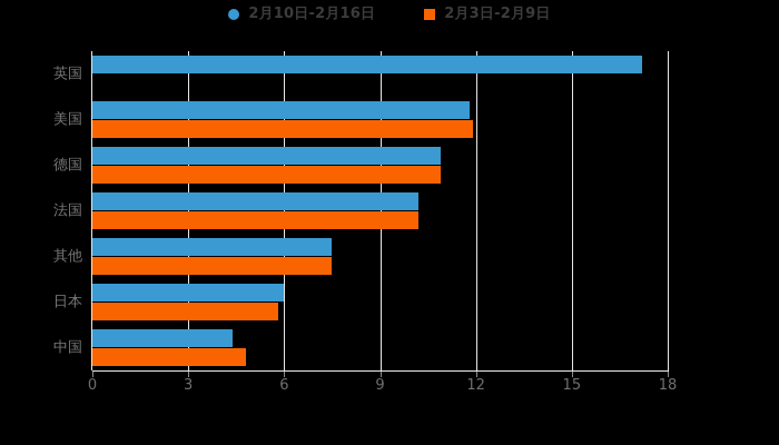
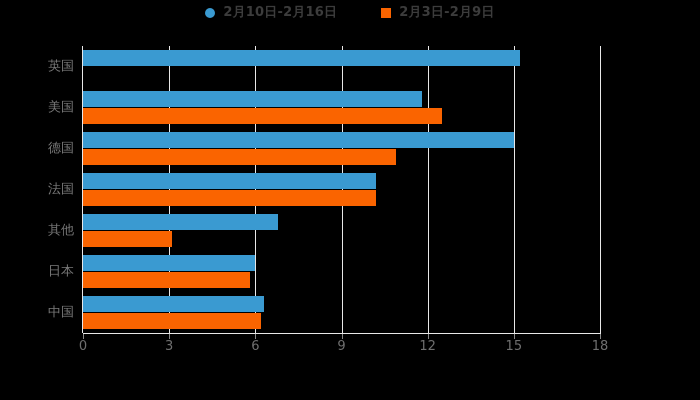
2月10日-2月16日/英国: 17.2 -> 15.2
2月3日-2月9日/美国: 11.9 -> 12.5
2月10日-2月16日/德国: 10.9 -> 15.0
2月10日-2月16日/其他: 7.5 -> 6.8
2月3日-2月9日/其他: 7.5 -> 3.1
2月10日-2月16日/中国: 4.4 -> 6.3
2月3日-2月9日/中国: 4.8 -> 6.2
